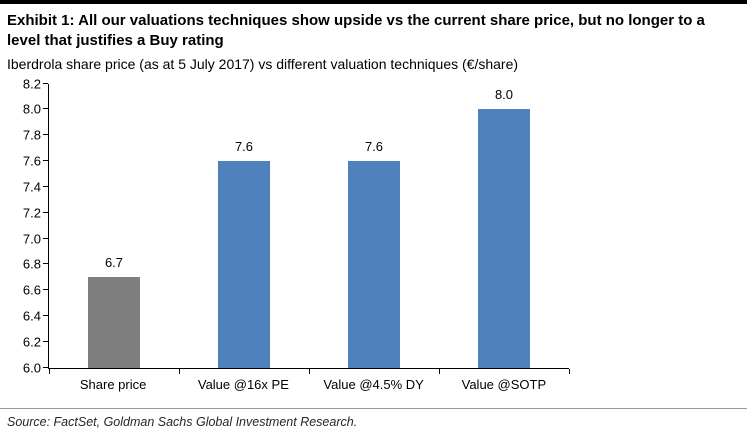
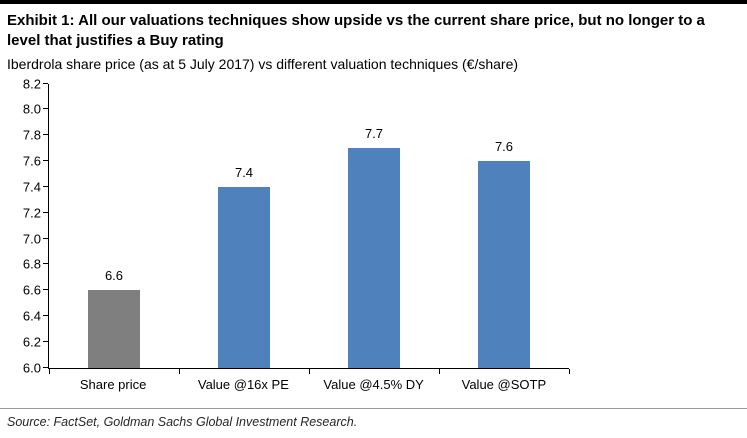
Share price: 6.7 -> 6.6
Value @16x PE: 7.6 -> 7.4
Value @4.5% DY: 7.6 -> 7.7
Value @SOTP: 8.0 -> 7.6
